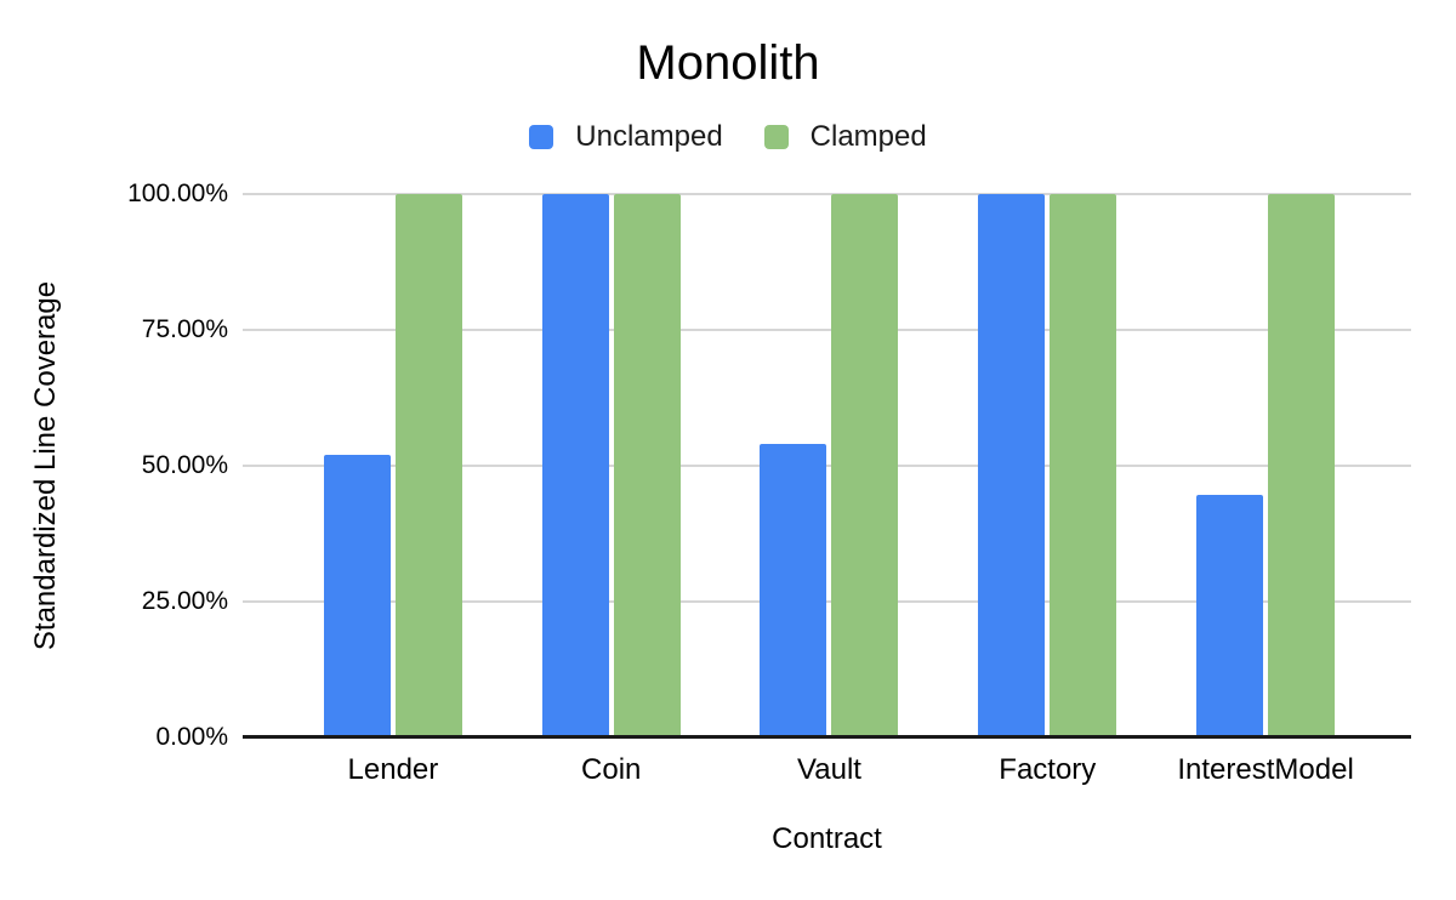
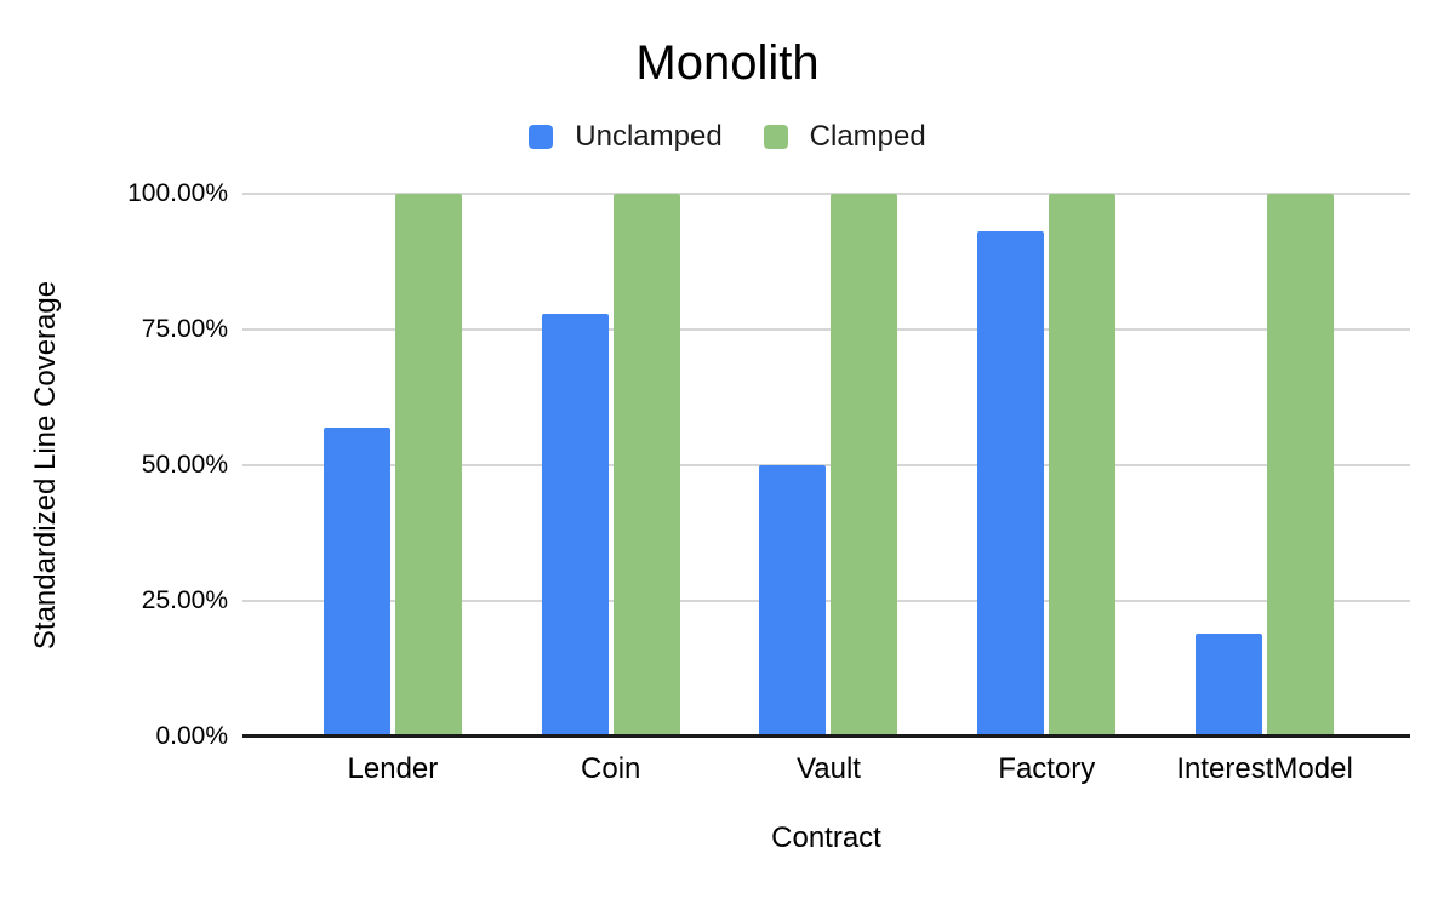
Unclamped/Lender: 52% -> 57%
Unclamped/Coin: 100% -> 78%
Unclamped/Vault: 54% -> 50%
Unclamped/Factory: 100% -> 93%
Unclamped/InterestModel: 45% -> 19%
